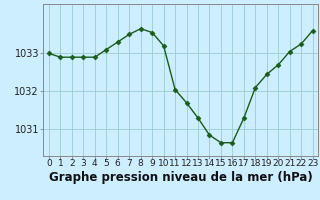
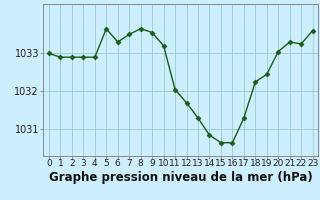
5: 1033.10 -> 1033.65
18: 1032.10 -> 1032.25
20: 1032.70 -> 1033.05
21: 1033.05 -> 1033.30
